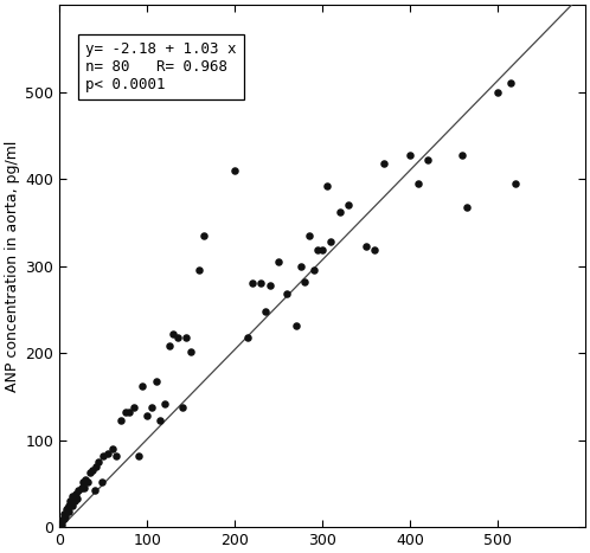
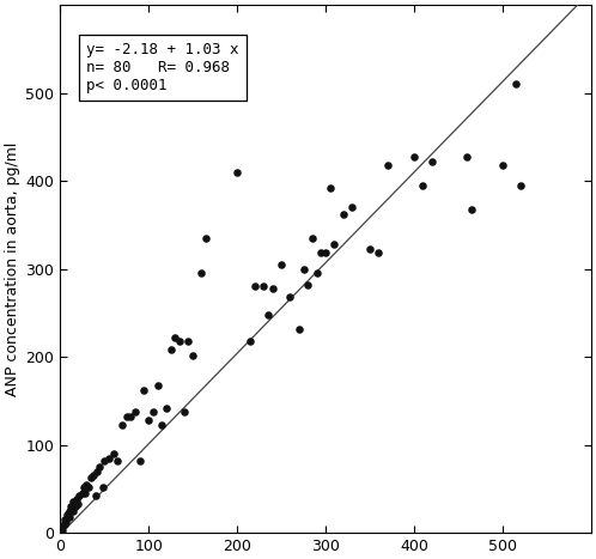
500: 500 -> 418
